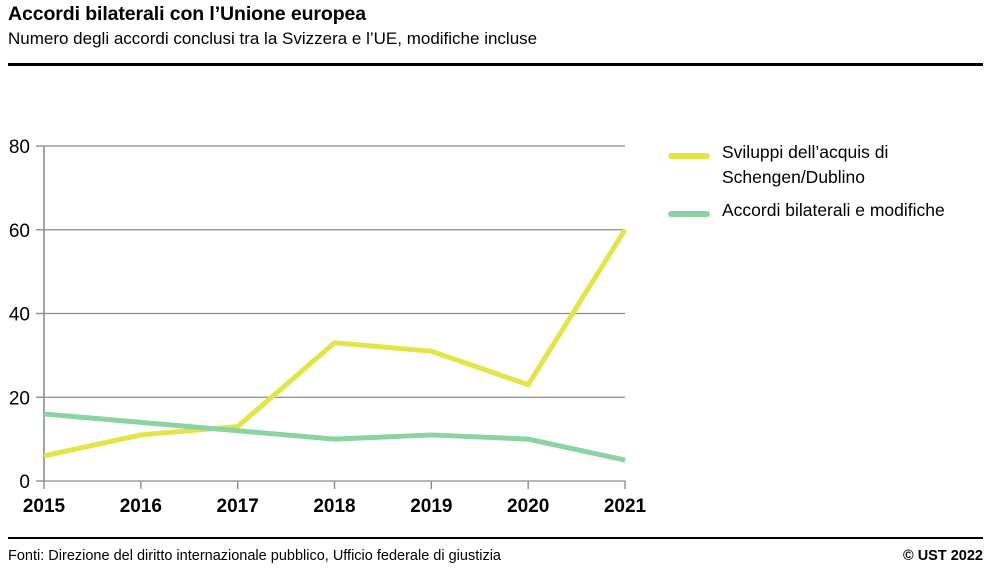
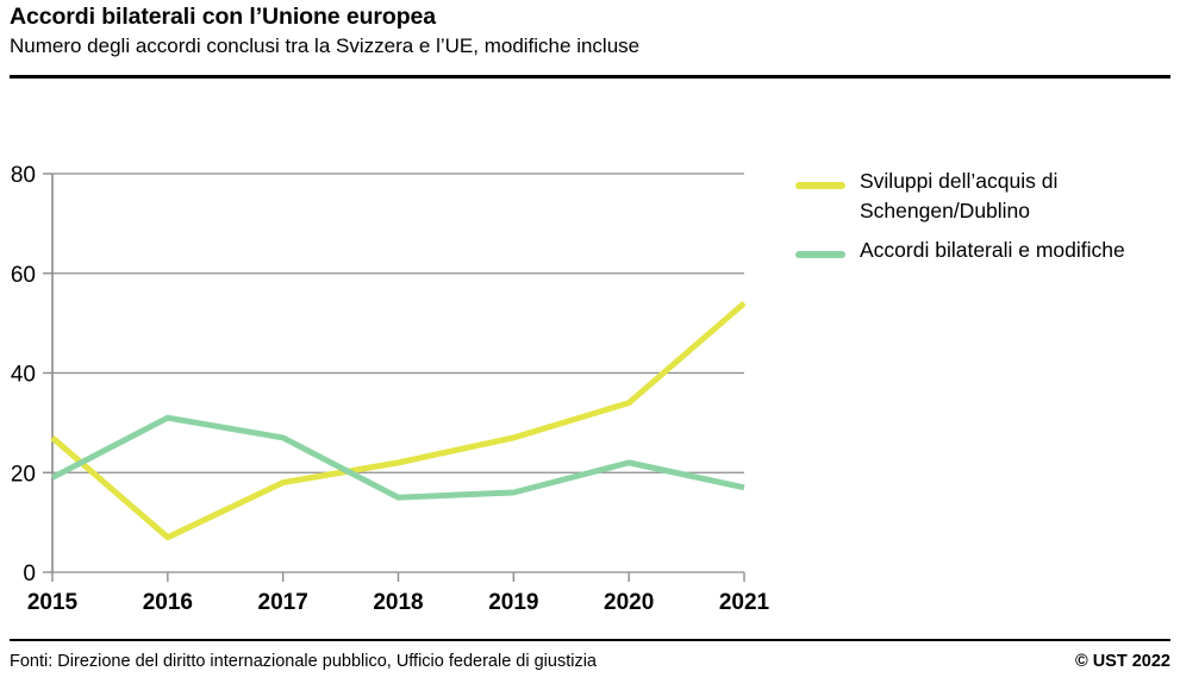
Sviluppi dell’acquis di Schengen/Dublino/2015: 6 -> 27
Accordi bilaterali e modifiche/2015: 16 -> 19
Sviluppi dell’acquis di Schengen/Dublino/2016: 11 -> 7
Accordi bilaterali e modifiche/2016: 14 -> 31
Sviluppi dell’acquis di Schengen/Dublino/2017: 13 -> 18
Accordi bilaterali e modifiche/2017: 12 -> 27
Sviluppi dell’acquis di Schengen/Dublino/2018: 33 -> 22
Accordi bilaterali e modifiche/2018: 10 -> 15
Sviluppi dell’acquis di Schengen/Dublino/2019: 31 -> 27
Accordi bilaterali e modifiche/2019: 11 -> 16
Sviluppi dell’acquis di Schengen/Dublino/2020: 23 -> 34
Accordi bilaterali e modifiche/2020: 10 -> 22
Sviluppi dell’acquis di Schengen/Dublino/2021: 60 -> 54
Accordi bilaterali e modifiche/2021: 5 -> 17
